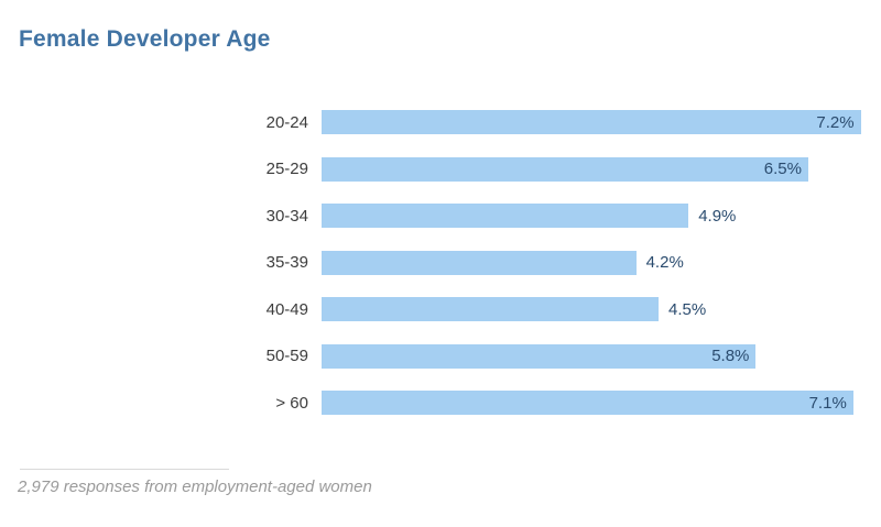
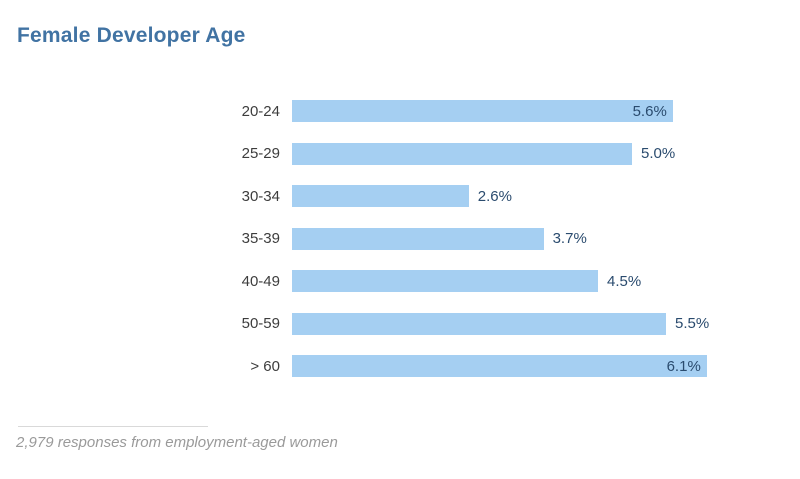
20-24: 7.2% -> 5.6%
25-29: 6.5% -> 5.0%
30-34: 4.9% -> 2.6%
35-39: 4.2% -> 3.7%
50-59: 5.8% -> 5.5%
> 60: 7.1% -> 6.1%
